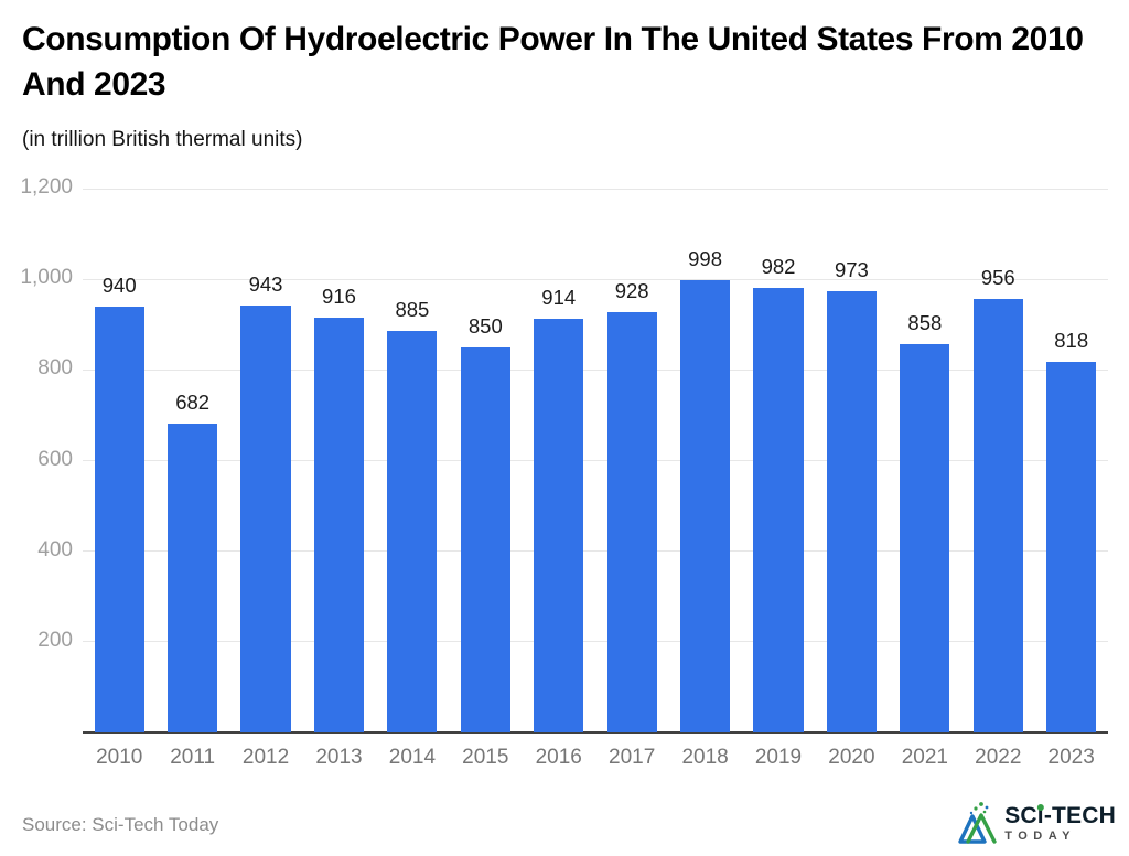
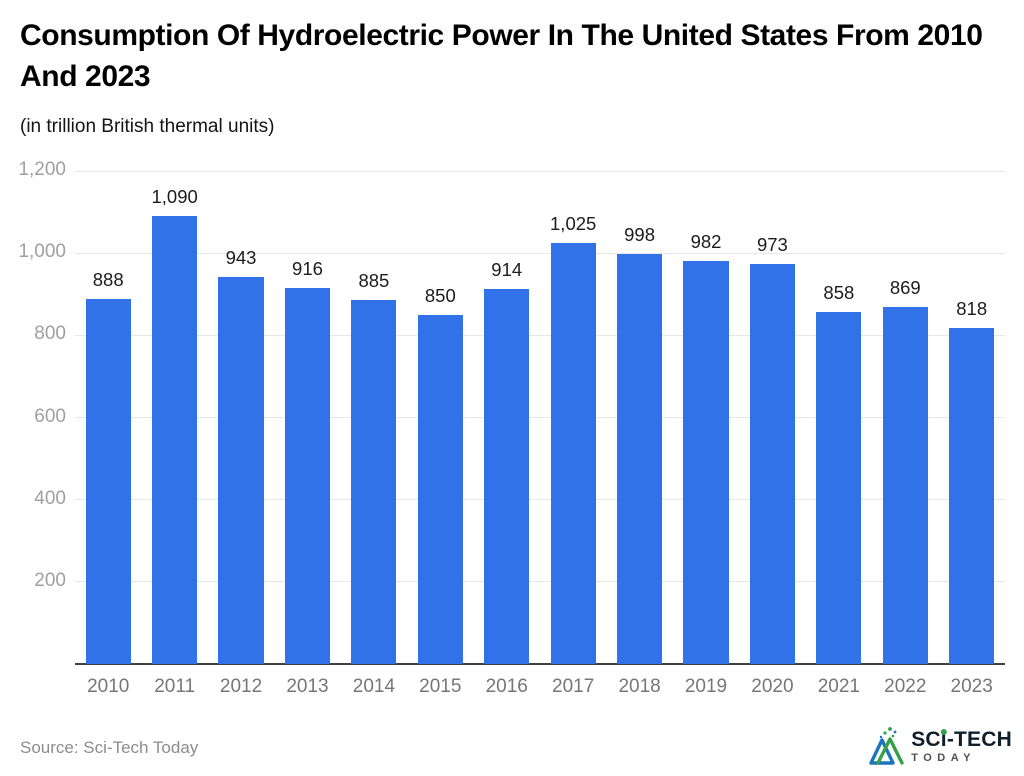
2010: 940 -> 888
2011: 682 -> 1,090
2017: 928 -> 1,025
2022: 956 -> 869
